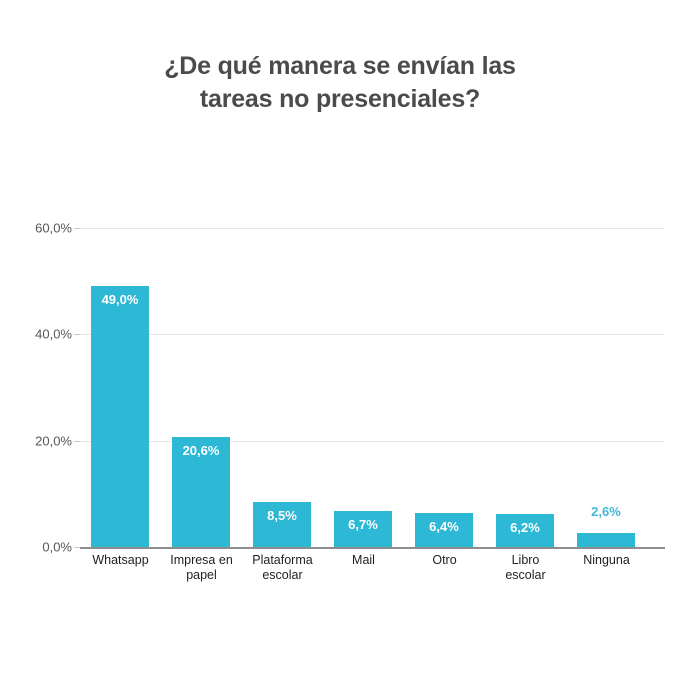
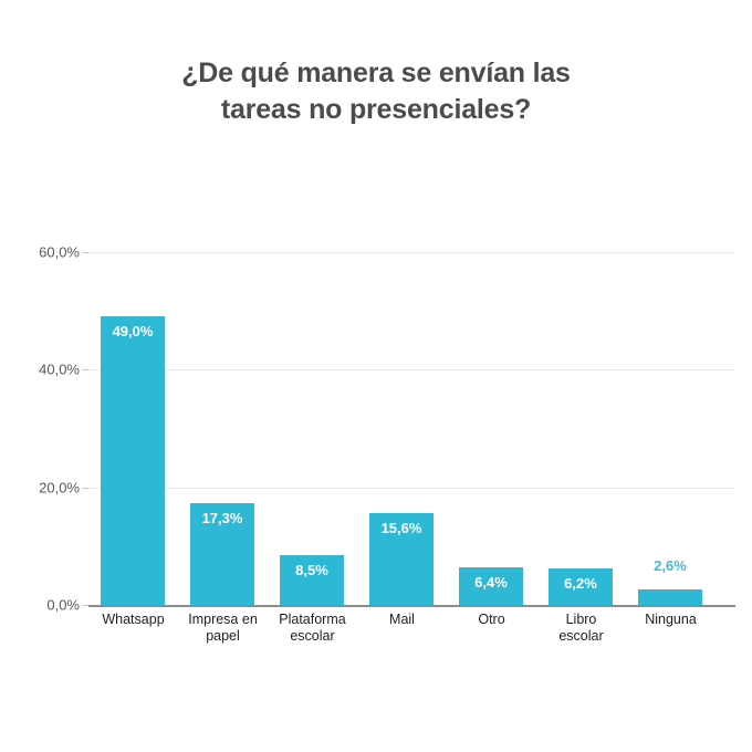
Impresa en papel: 20,6% -> 17,3%
Mail: 6,7% -> 15,6%
